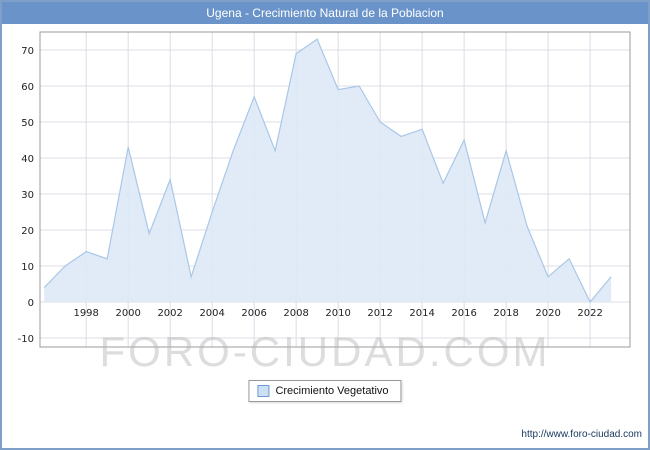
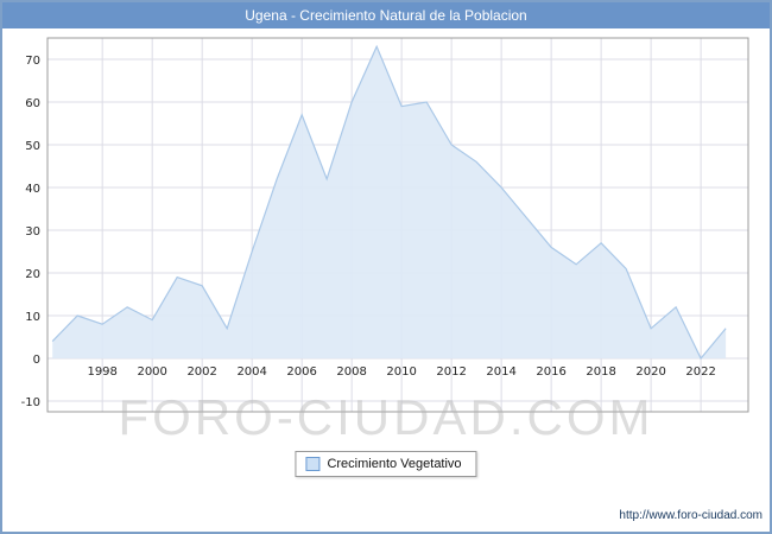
1998: 14 -> 8
2000: 43 -> 9
2002: 34 -> 17
2008: 69 -> 60
2014: 48 -> 40
2016: 45 -> 26
2018: 42 -> 27
